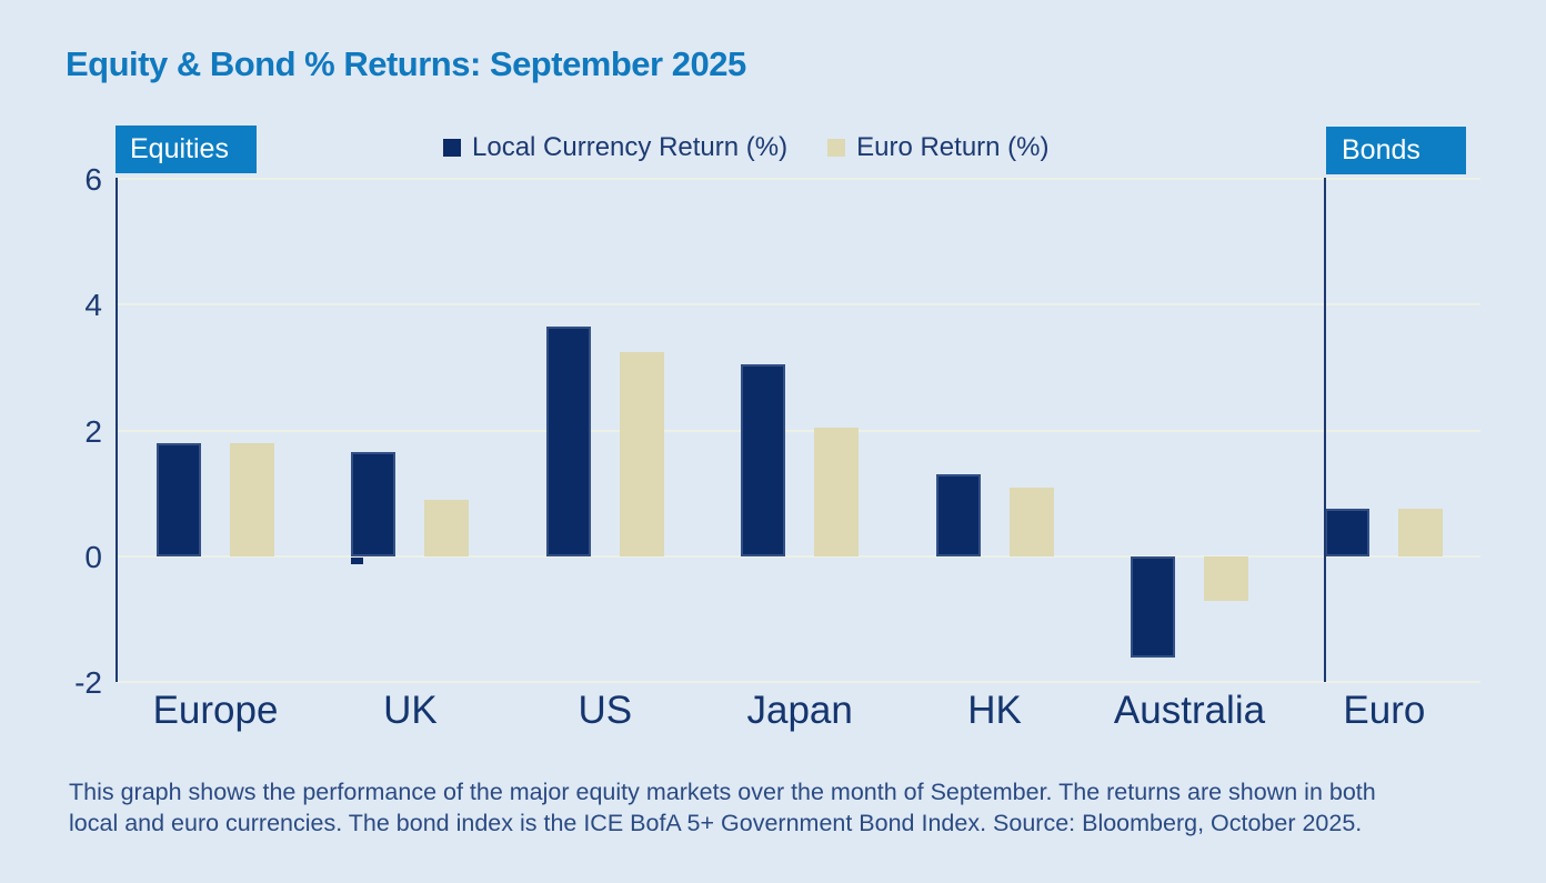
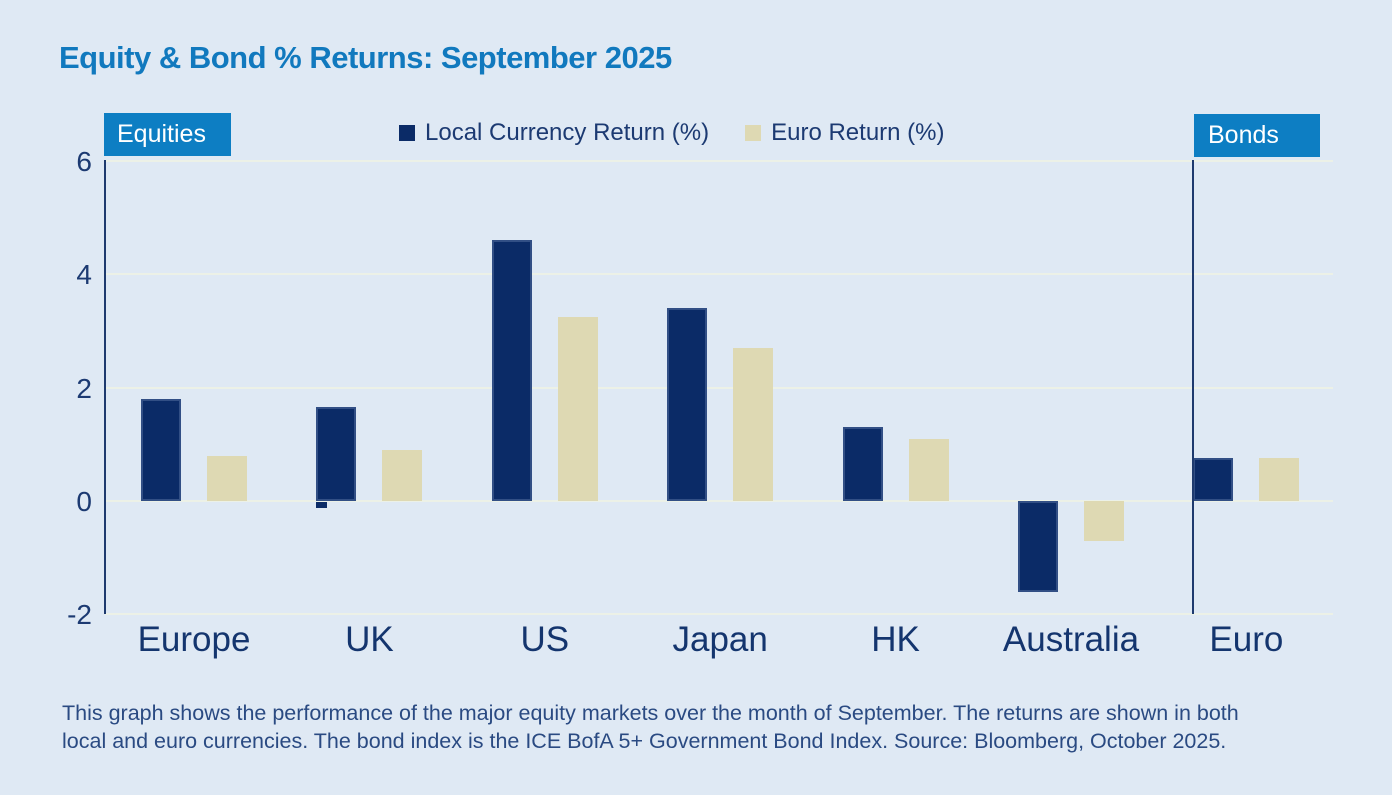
Euro Return (%)/Europe: 1.8 -> 0.8
Local Currency Return (%)/US: 3.6 -> 4.6
Local Currency Return (%)/Japan: 3.0 -> 3.4
Euro Return (%)/Japan: 2.0 -> 2.7
